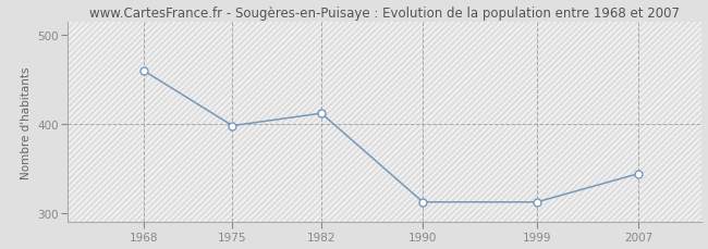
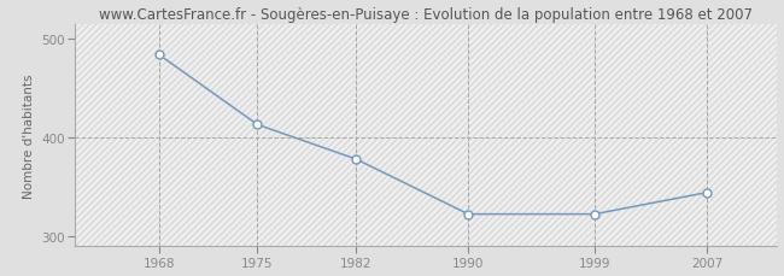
1968: 460 -> 484
1975: 398 -> 413
1982: 412 -> 378
1990: 312 -> 322
1999: 312 -> 322
